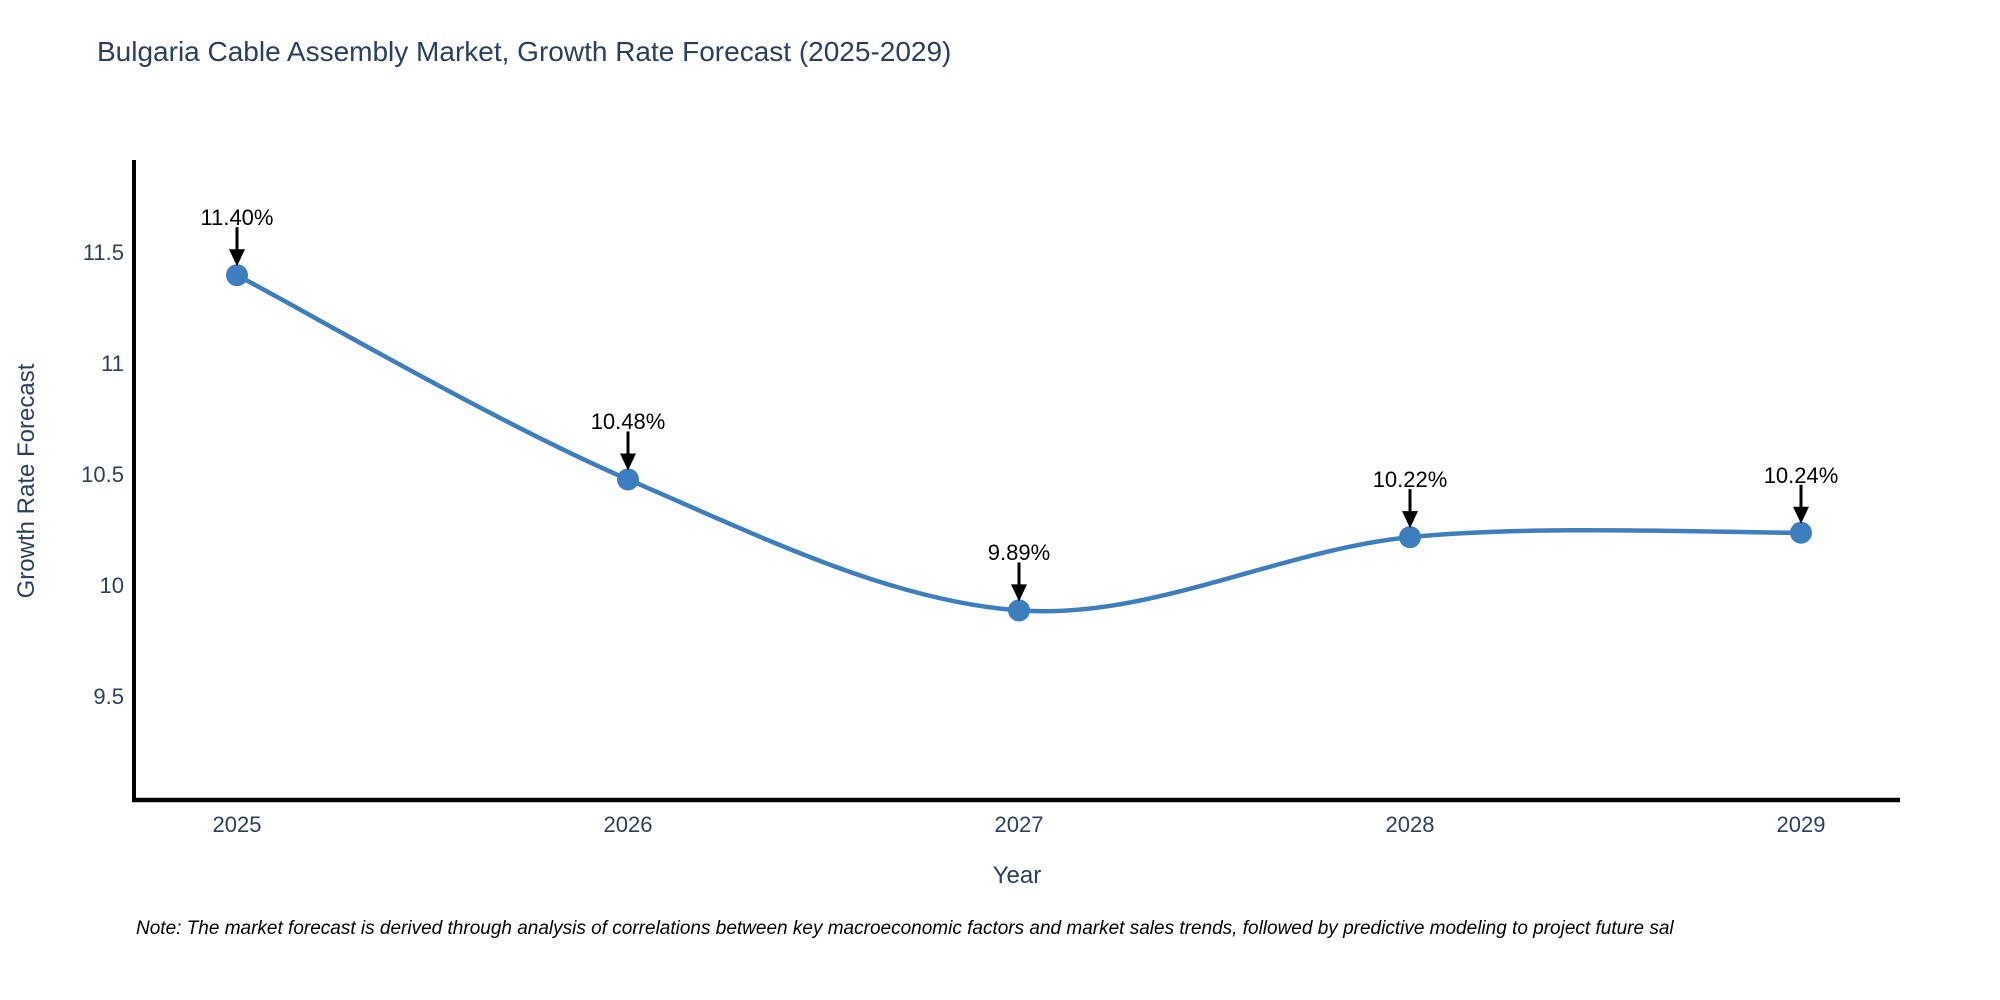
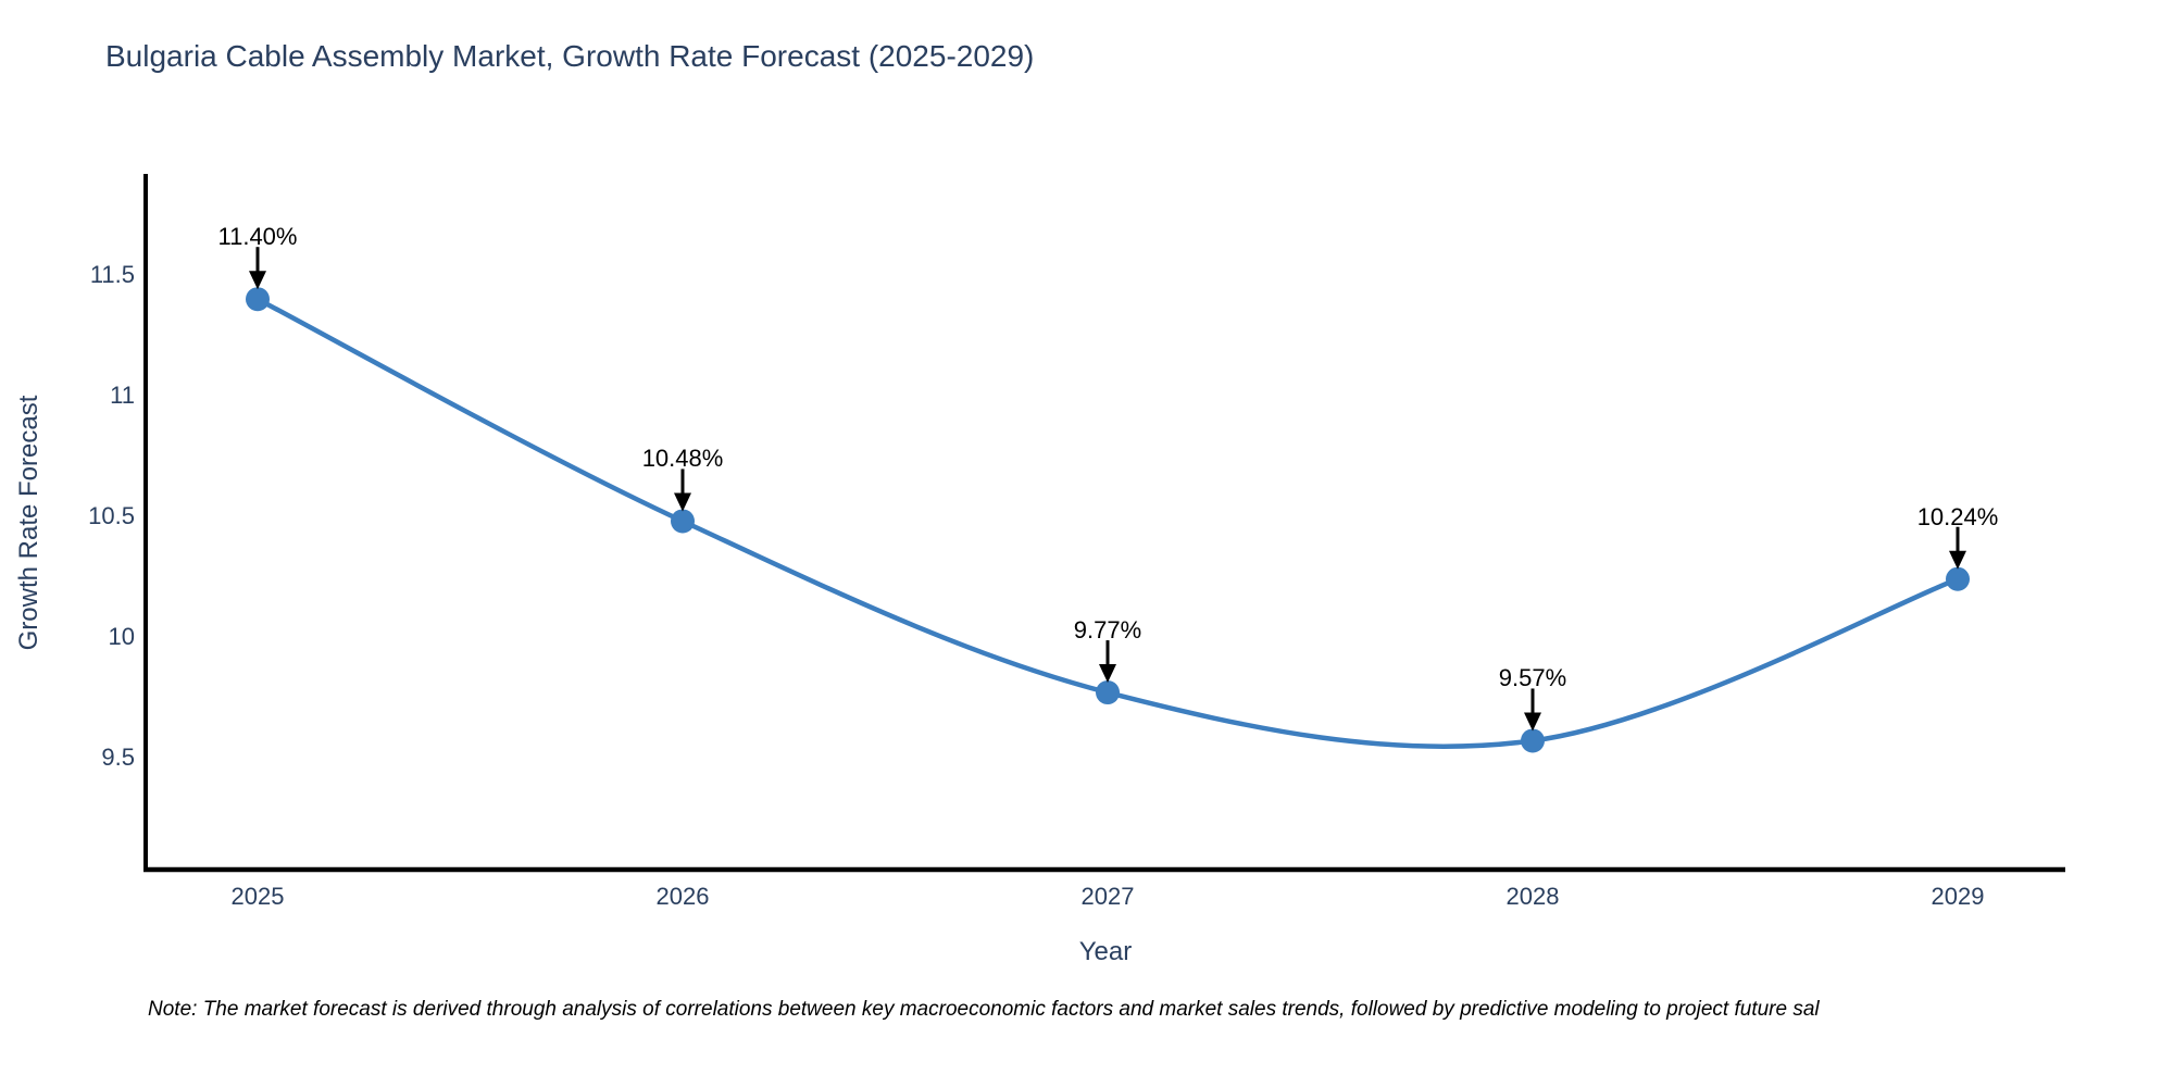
2027: 9.89% -> 9.77%
2028: 10.22% -> 9.57%
